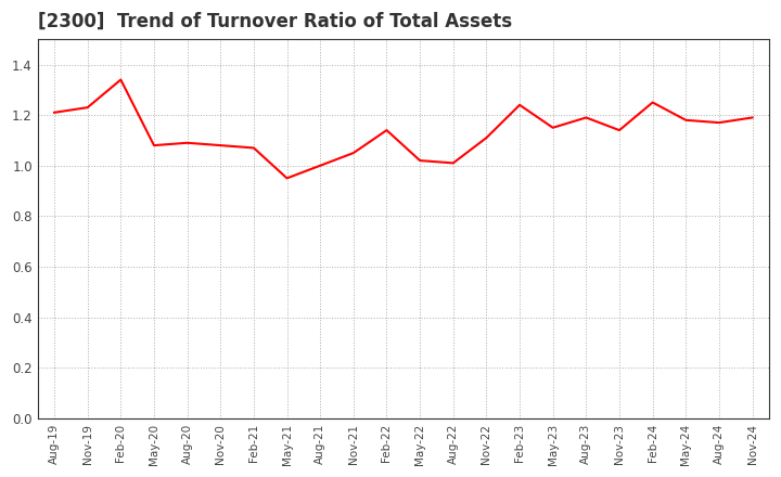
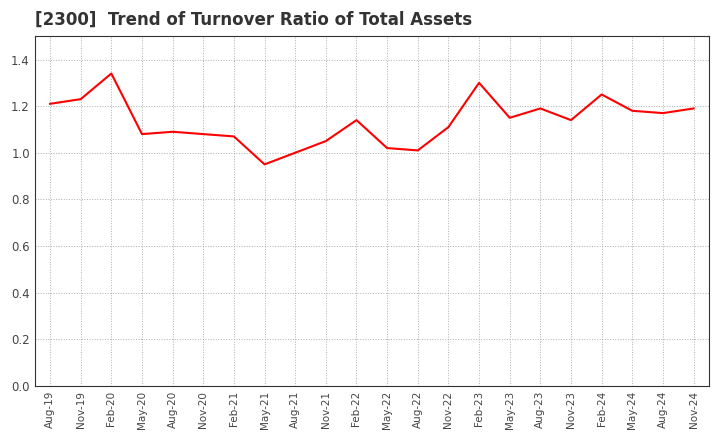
Feb-23: 1.24 -> 1.30
